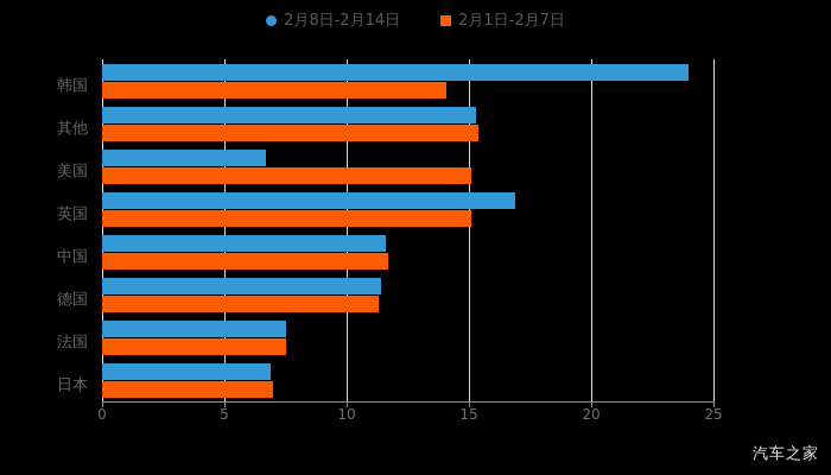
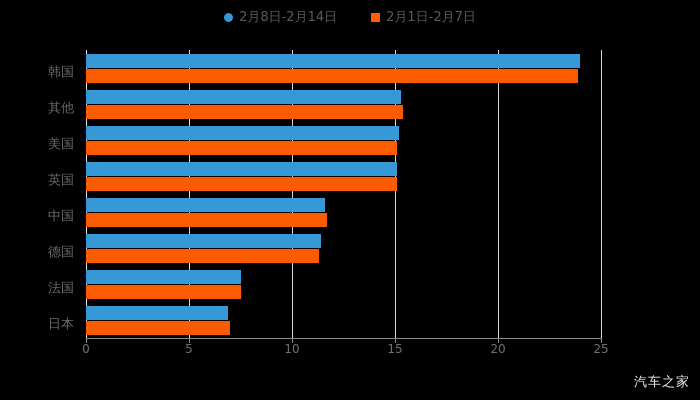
2月1日-2月7日/韩国: 14.1 -> 23.9
2月8日-2月14日/美国: 6.7 -> 15.2
2月8日-2月14日/英国: 16.9 -> 15.1
